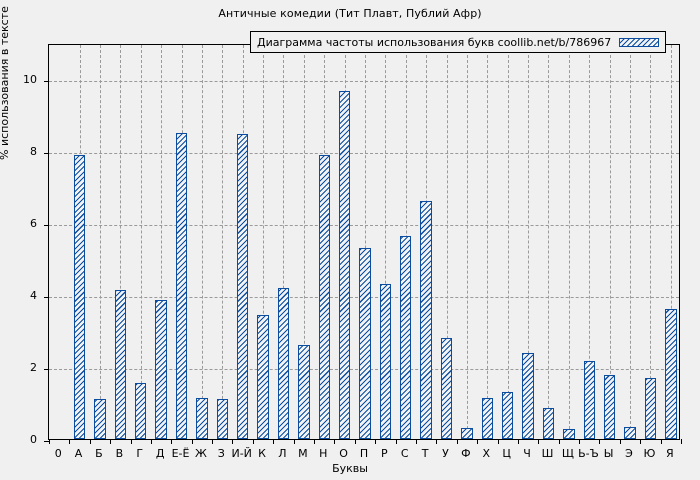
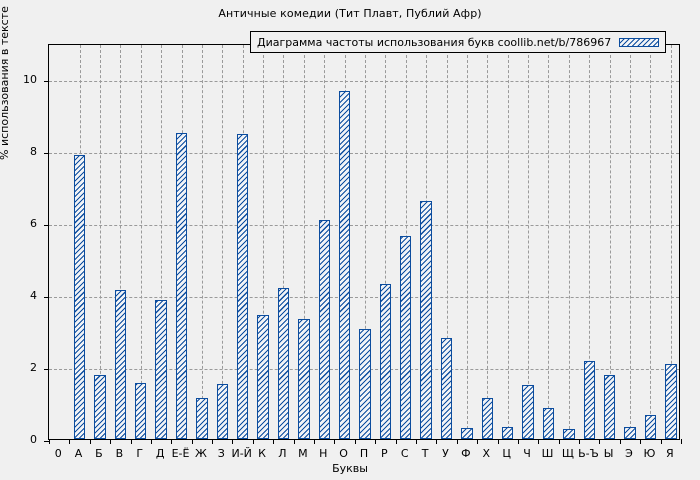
Б: 1.1 -> 1.8
З: 1.1 -> 1.5
М: 2.6 -> 3.3
Н: 7.9 -> 6.1
П: 5.3 -> 3.1
Ц: 1.3 -> 0.3
Ч: 2.4 -> 1.5
Ю: 1.7 -> 0.7
Я: 3.6 -> 2.1
